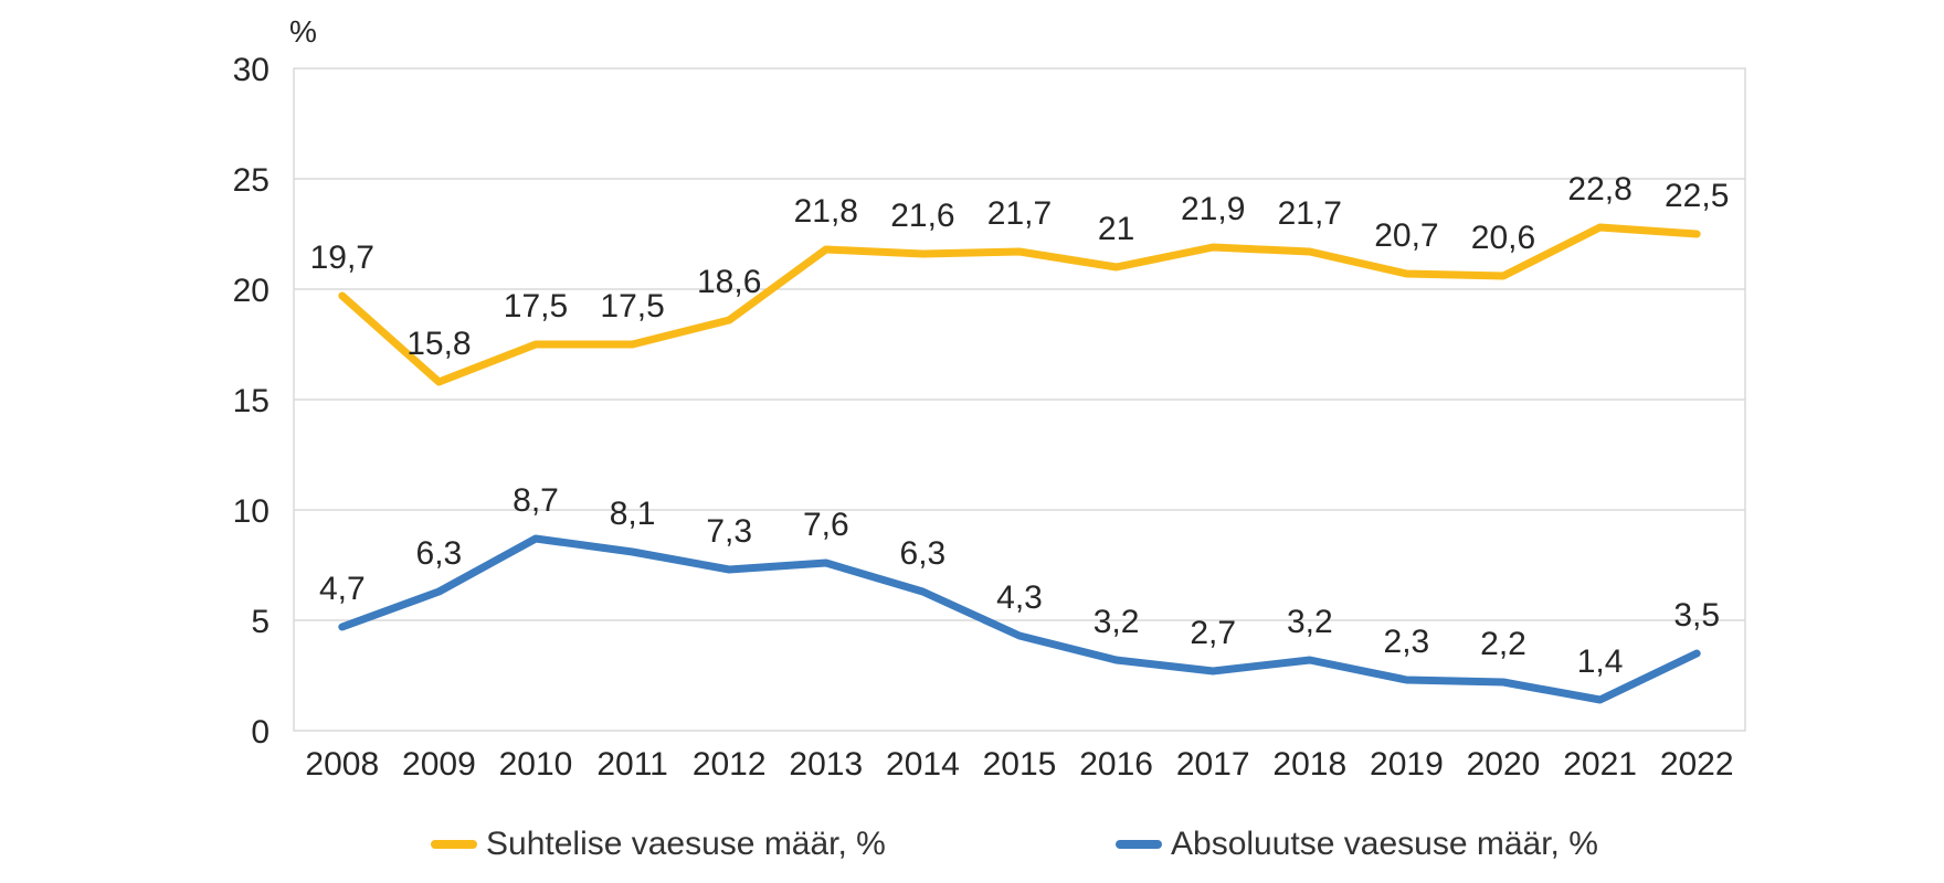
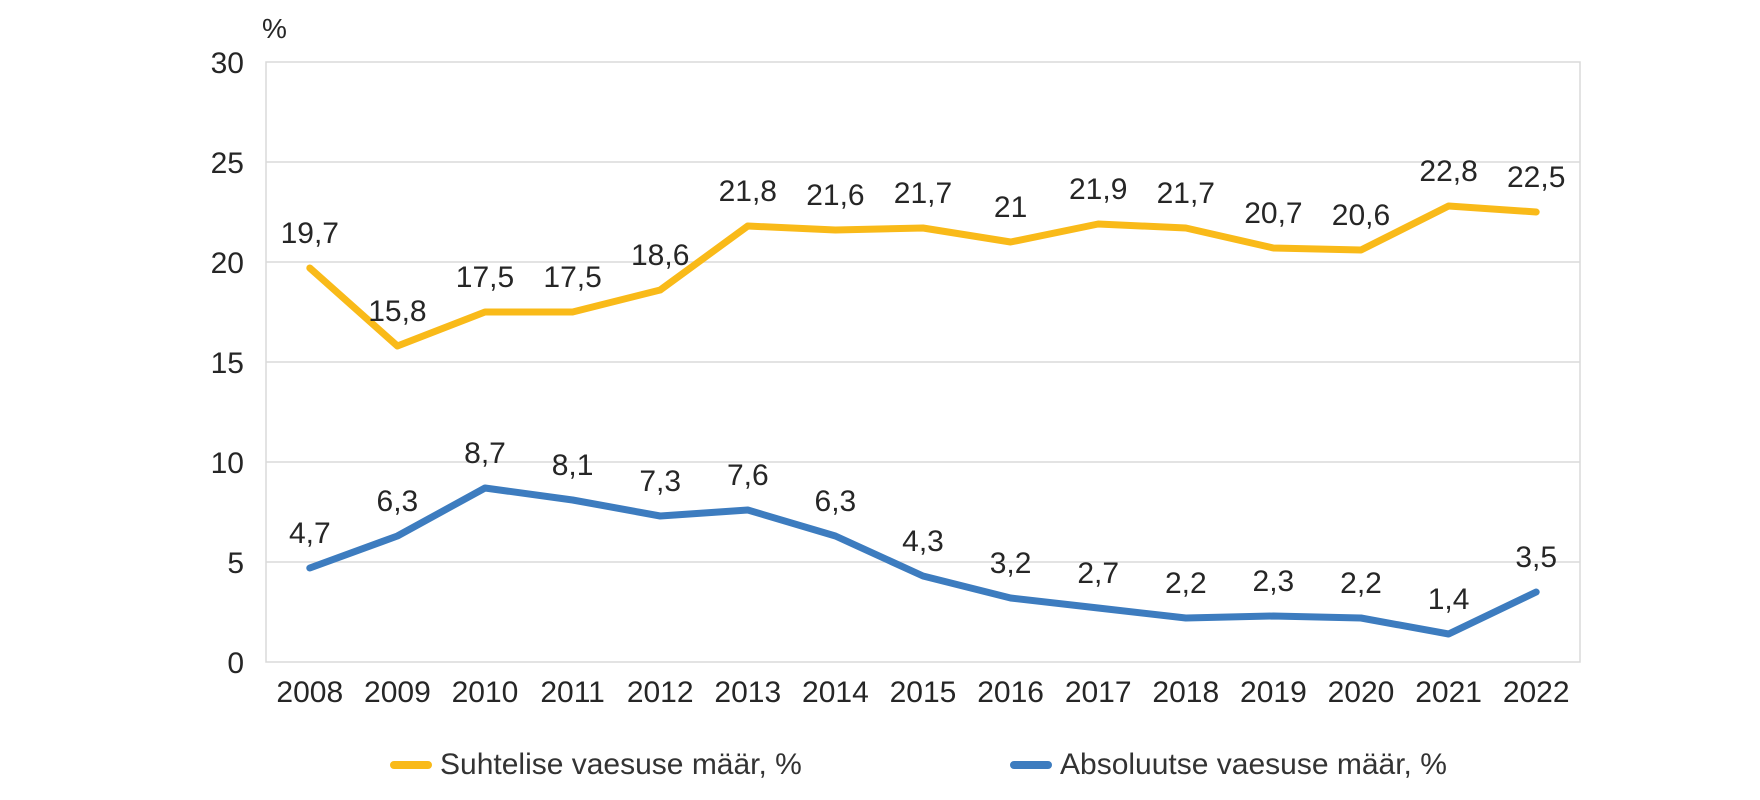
Absoluutse vaesuse määr, %/2018: 3,2 -> 2,2
